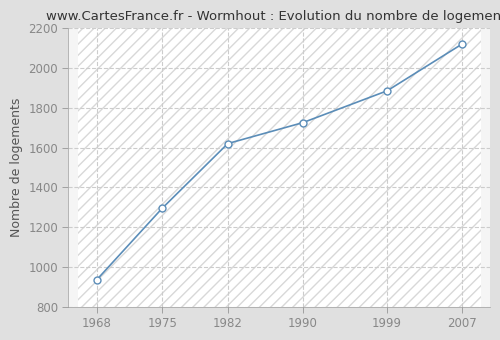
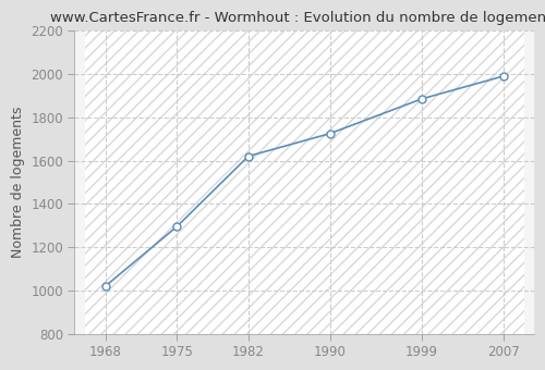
1968: 940 -> 1020
2007: 2120 -> 1990
